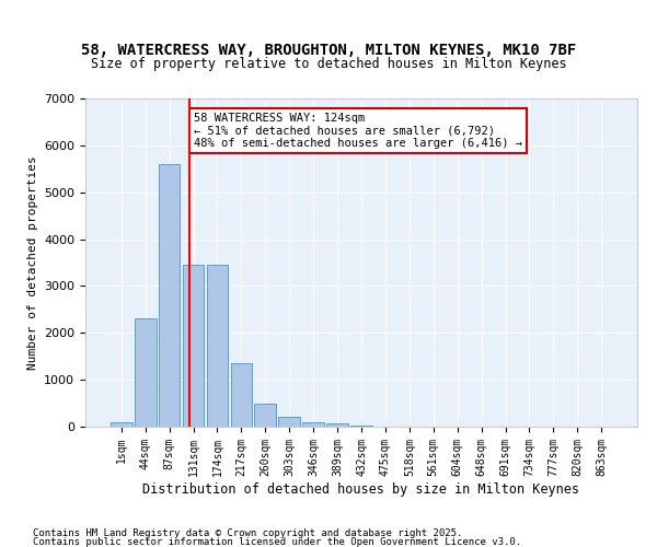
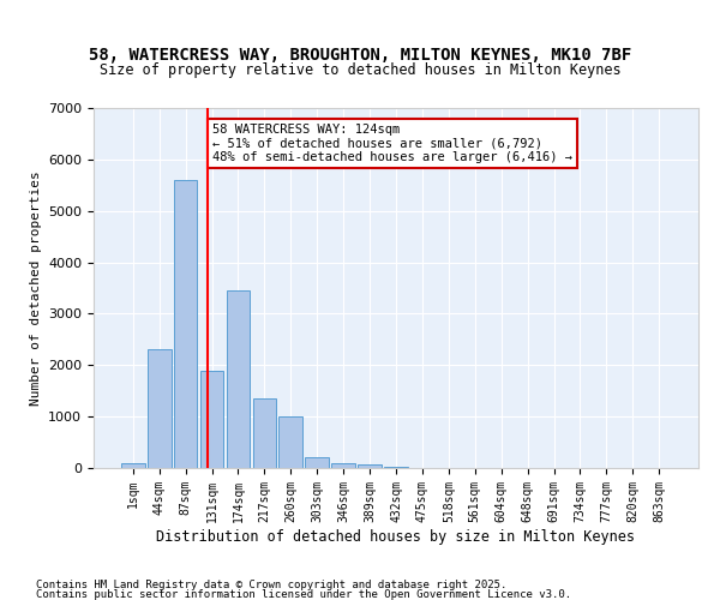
131sqm: 3450 -> 1900
260sqm: 500 -> 1000
